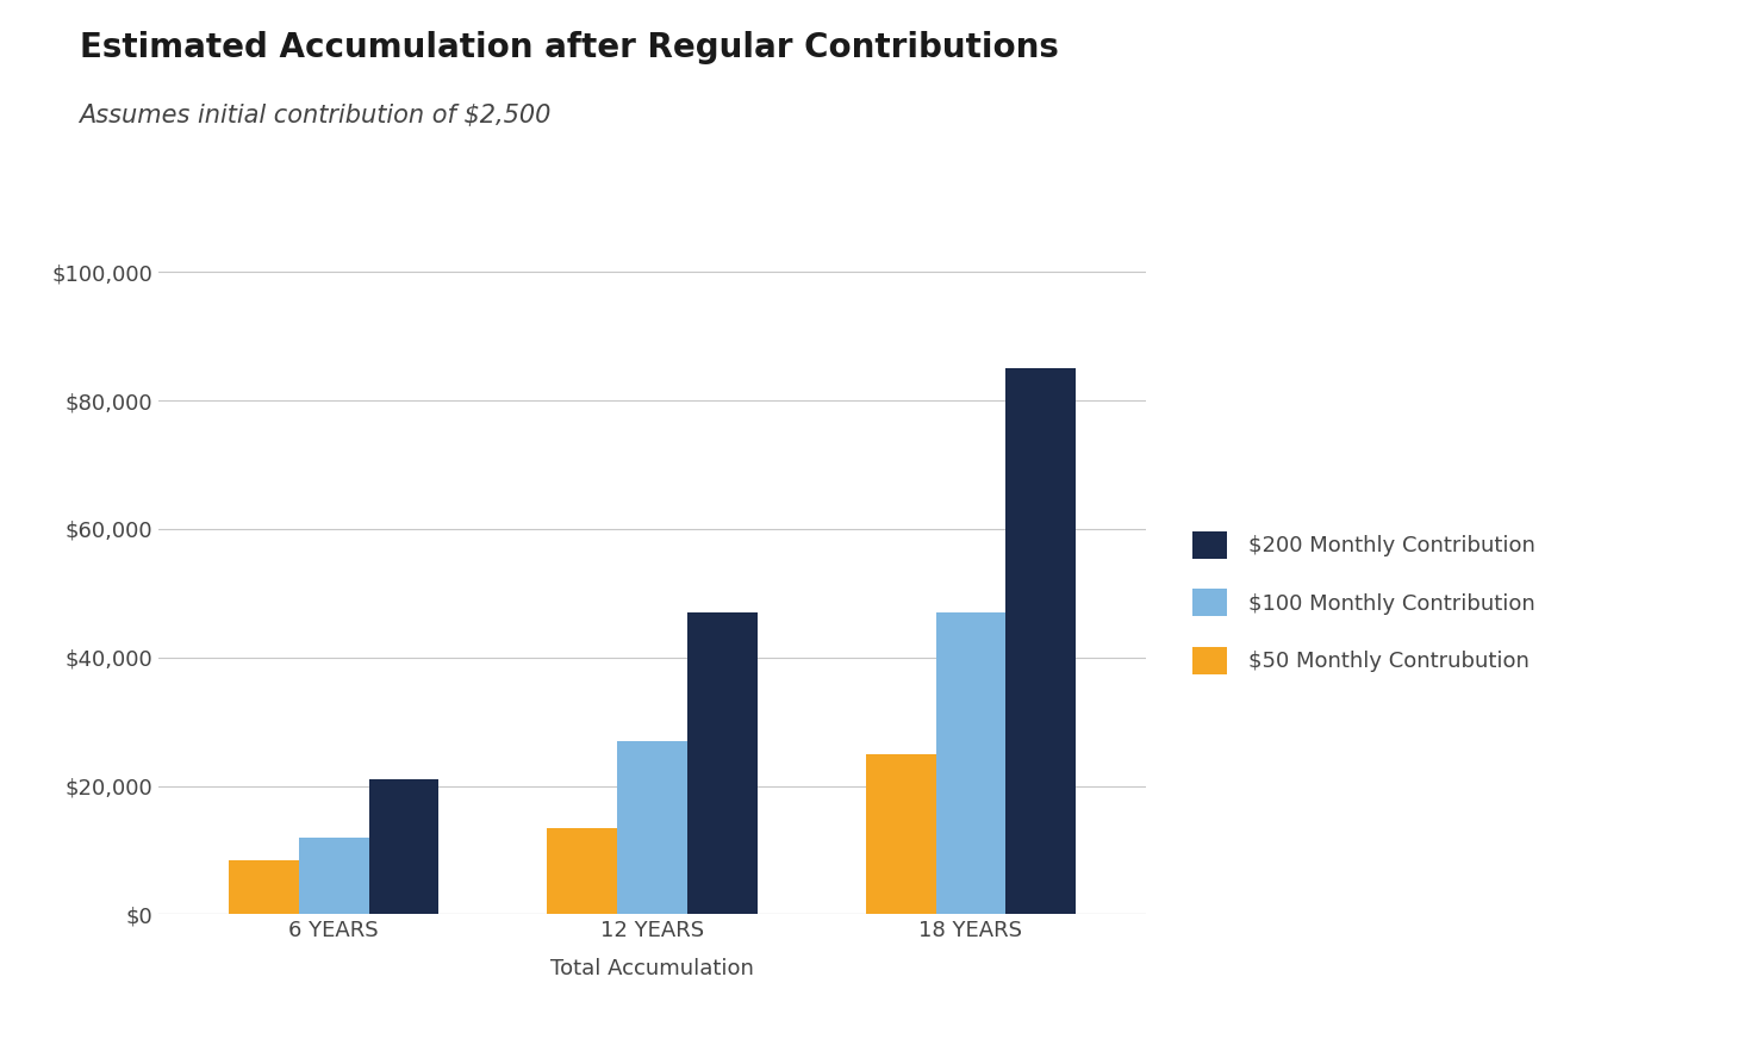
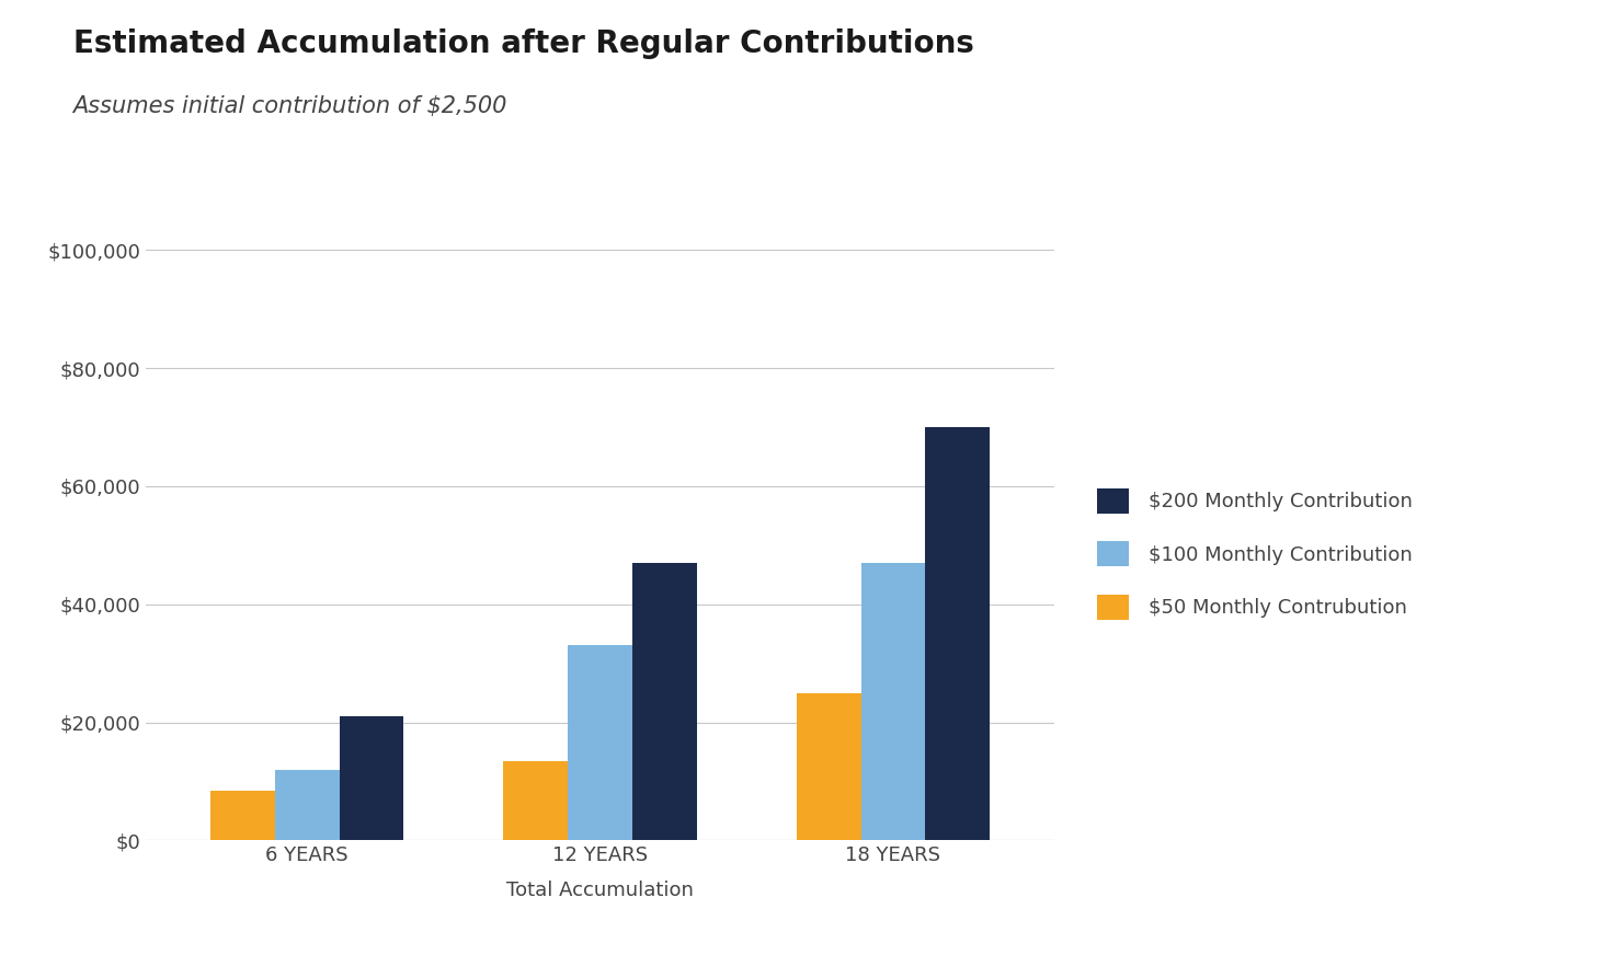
$100 Monthly Contribution/12 YEARS: $27,000 -> $33,000
$200 Monthly Contribution/18 YEARS: $85,000 -> $70,000
